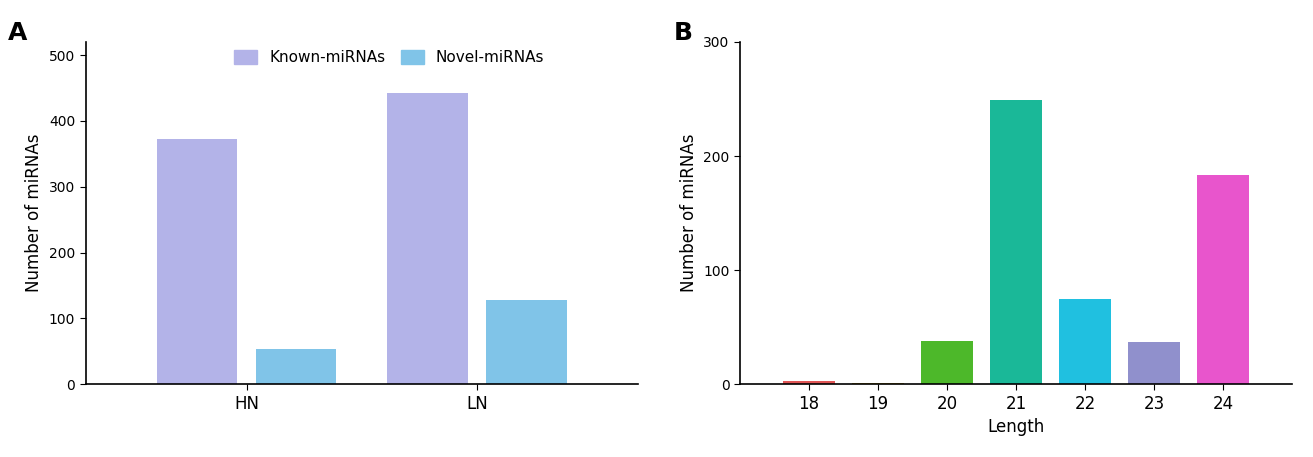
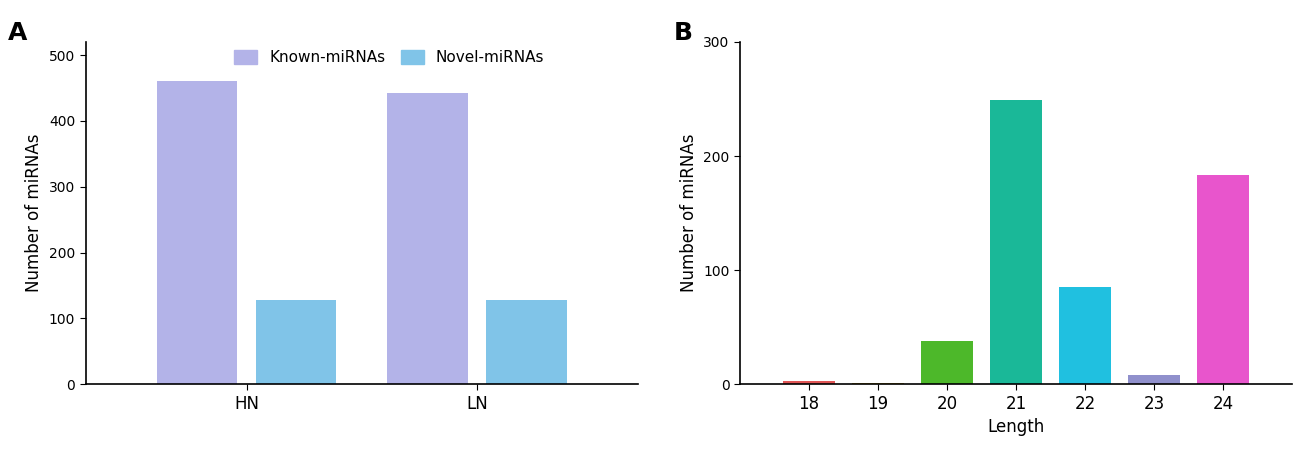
Known-miRNAs/HN: 372 -> 460
Novel-miRNAs/HN: 54 -> 128
22: 75 -> 85
23: 37 -> 8
